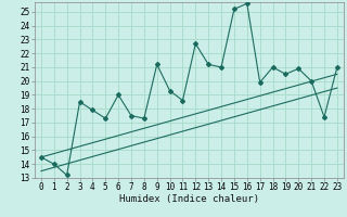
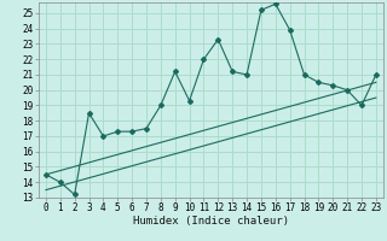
4: 17.9 -> 17.0
6: 19.0 -> 17.3
8: 17.3 -> 19.0
11: 18.6 -> 22.0
12: 22.7 -> 23.3
17: 19.9 -> 23.9
20: 20.9 -> 20.3
22: 17.4 -> 19.0
